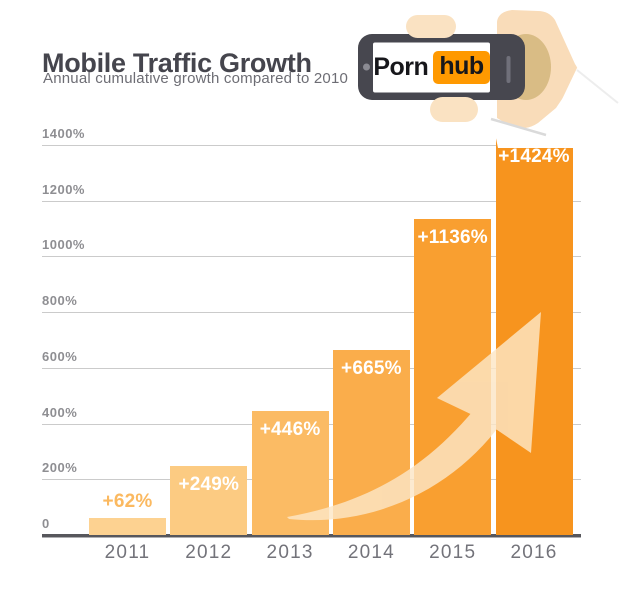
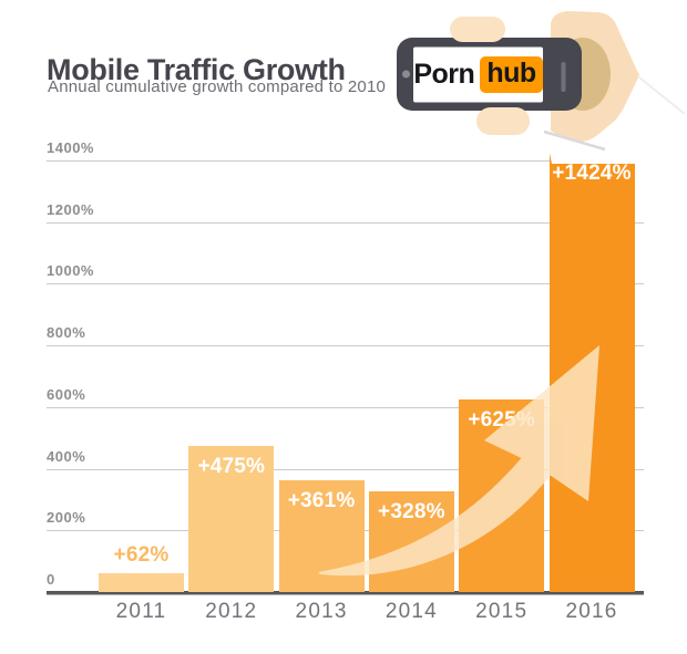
2012: +249% -> +475%
2013: +446% -> +361%
2014: +665% -> +328%
2015: +1136% -> +625%
